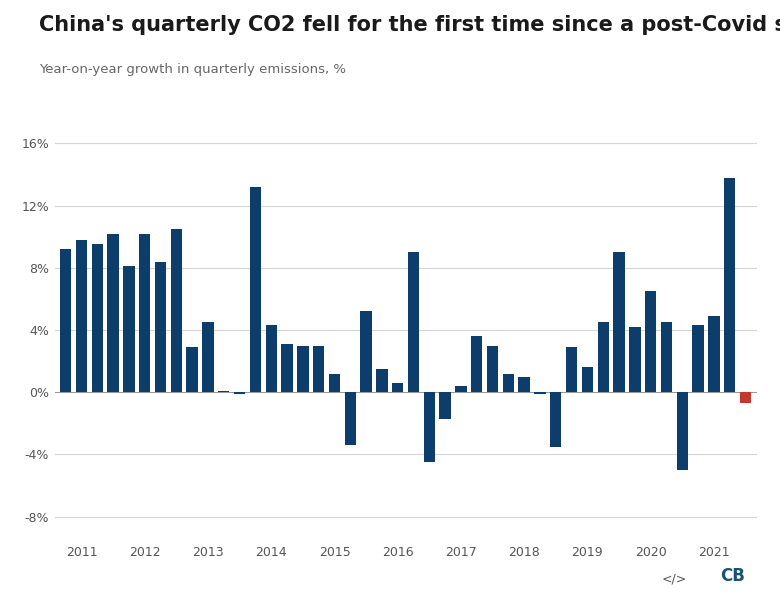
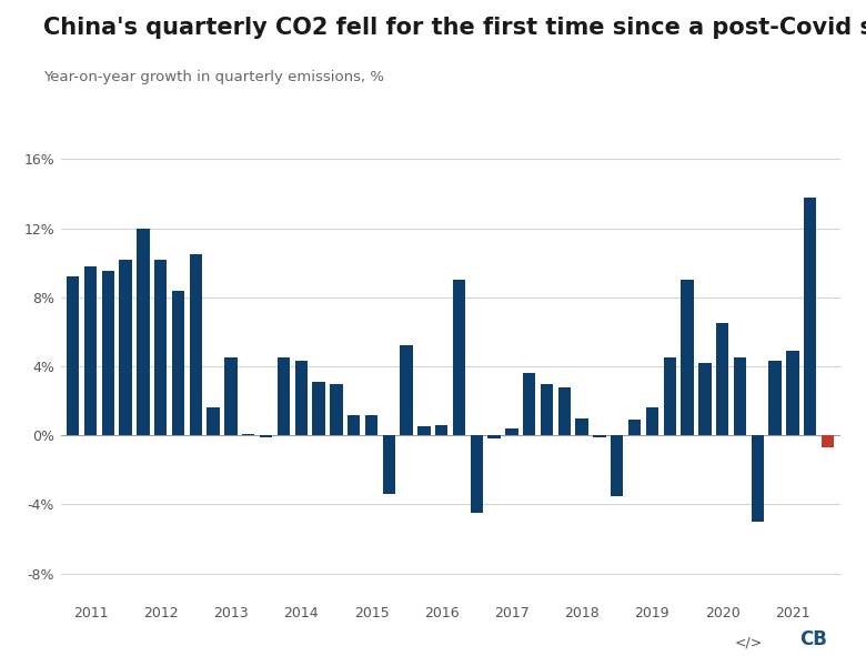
2012: 8.1% -> 12.0%
2013: 2.9% -> 1.6%
2014: 13.2% -> 4.5%
2015: 3.0% -> 1.2%
2016: 1.5% -> 0.5%
2017: -1.7% -> -0.2%
2018: 1.2% -> 2.8%
2019: 2.9% -> 0.9%
